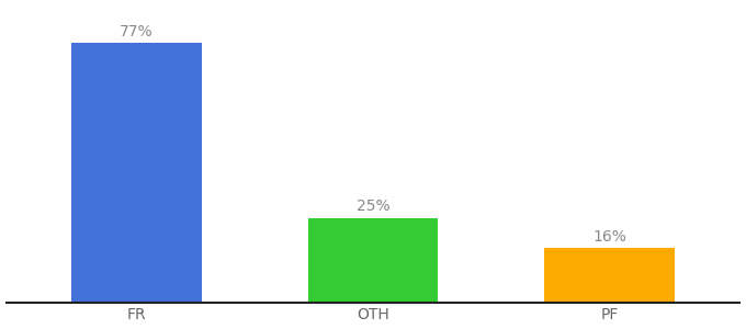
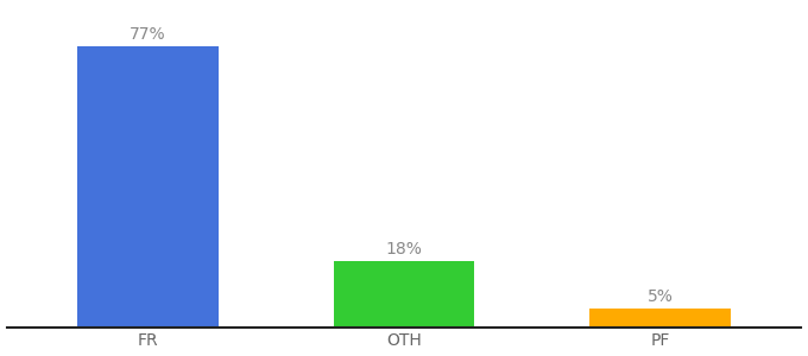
OTH: 25% -> 18%
PF: 16% -> 5%
